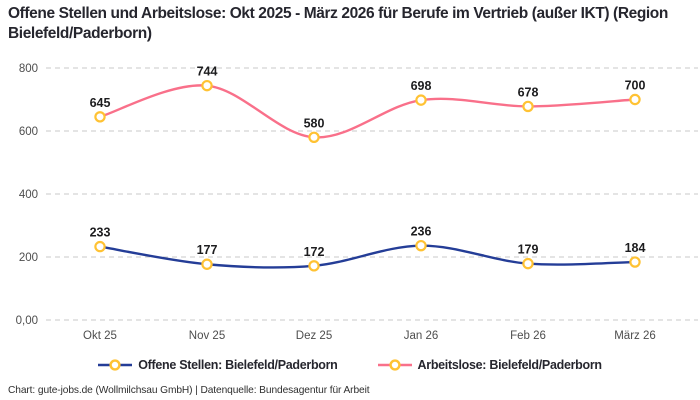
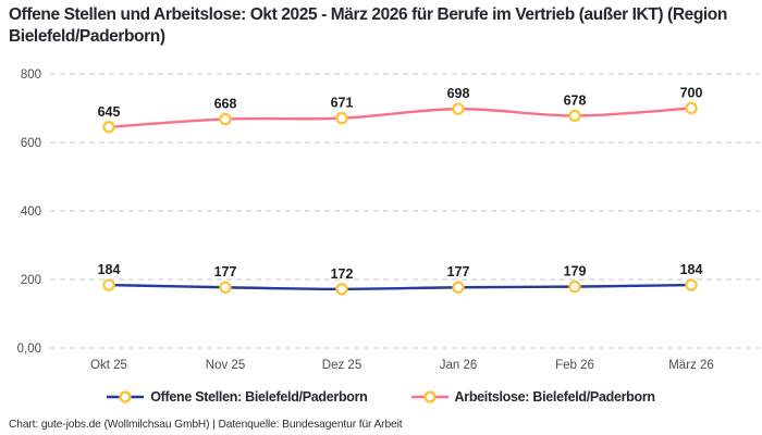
Offene Stellen: Bielefeld/Paderborn/Okt 25: 233 -> 184
Arbeitslose: Bielefeld/Paderborn/Nov 25: 744 -> 668
Arbeitslose: Bielefeld/Paderborn/Dez 25: 580 -> 671
Offene Stellen: Bielefeld/Paderborn/Jan 26: 236 -> 177
